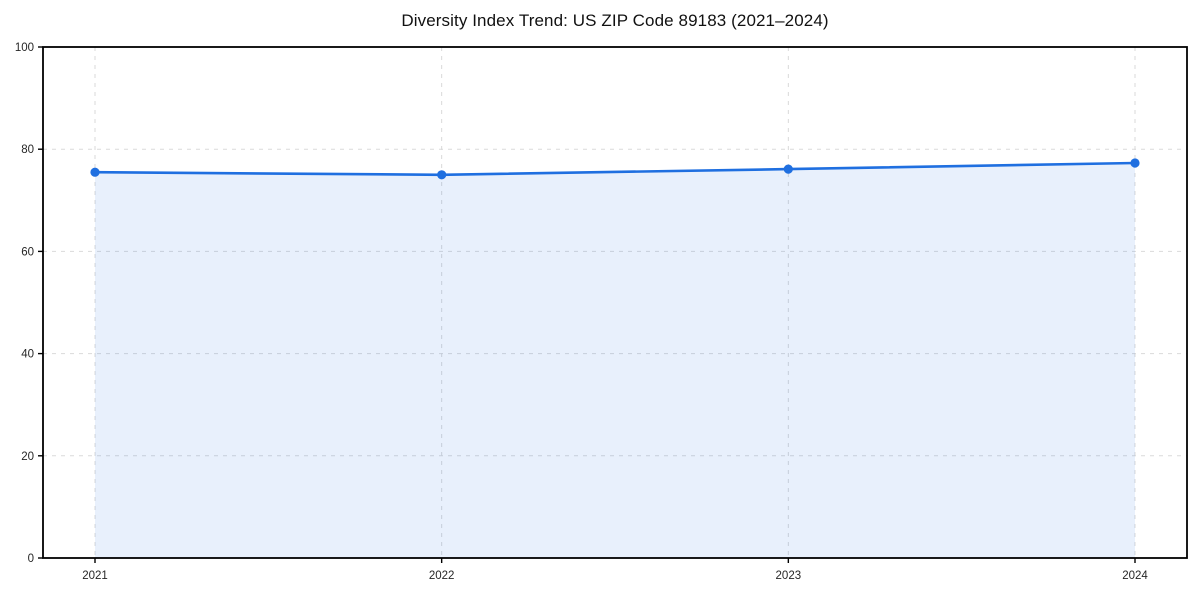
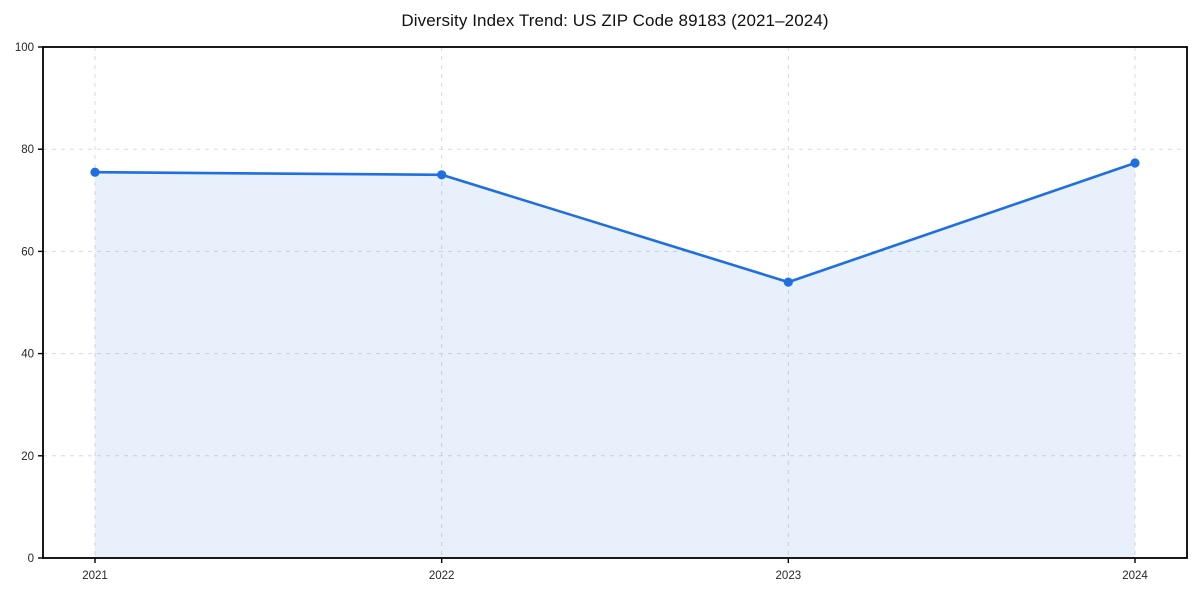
2023: 76 -> 54
